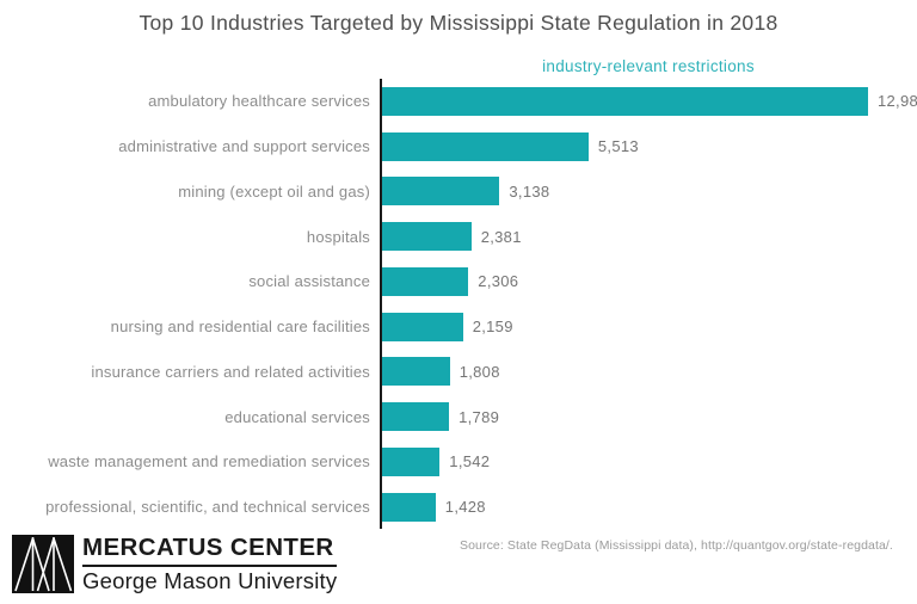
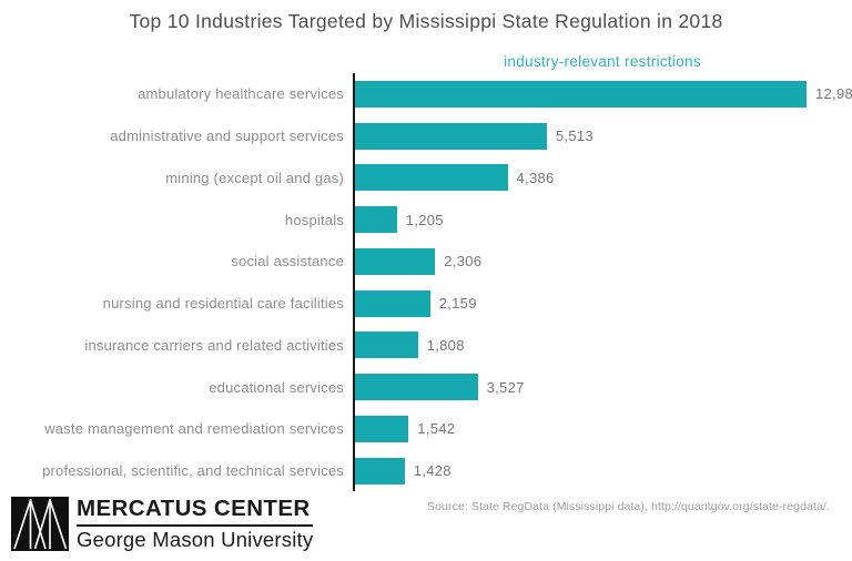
mining (except oil and gas): 3,138 -> 4,386
hospitals: 2,381 -> 1,205
educational services: 1,789 -> 3,527
